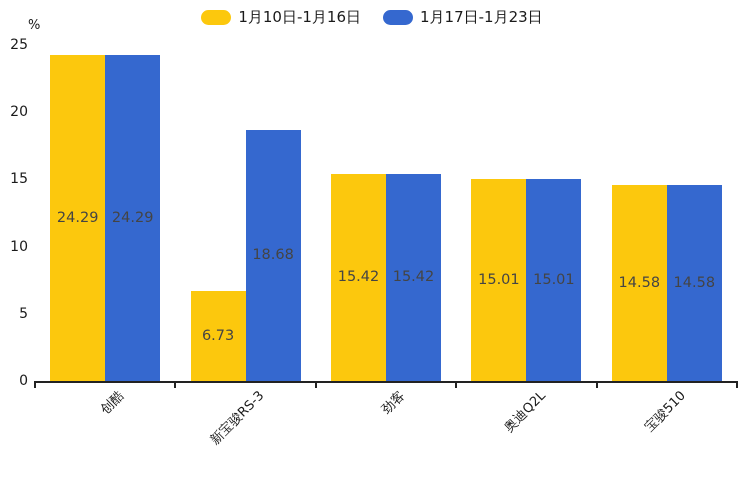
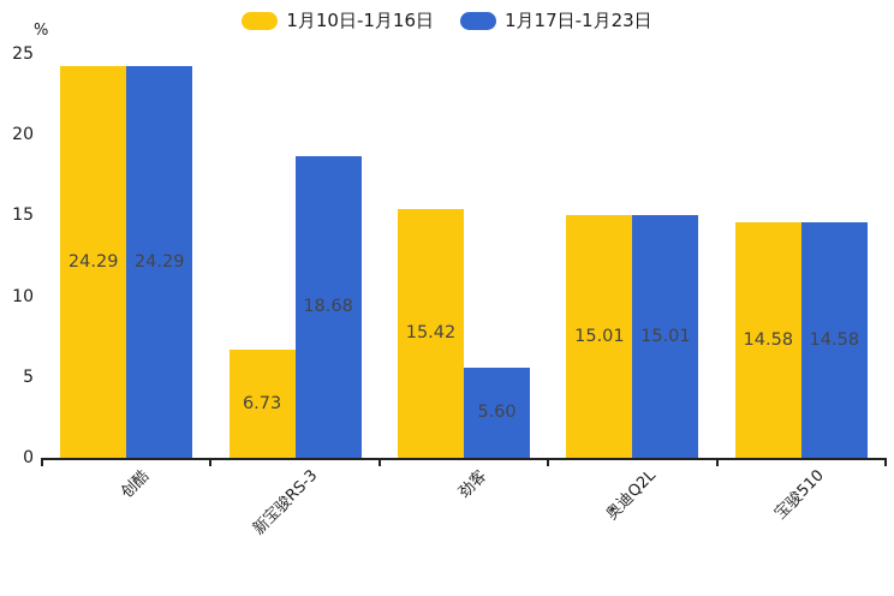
1月17日-1月23日/劲客: 15.42 -> 5.60
